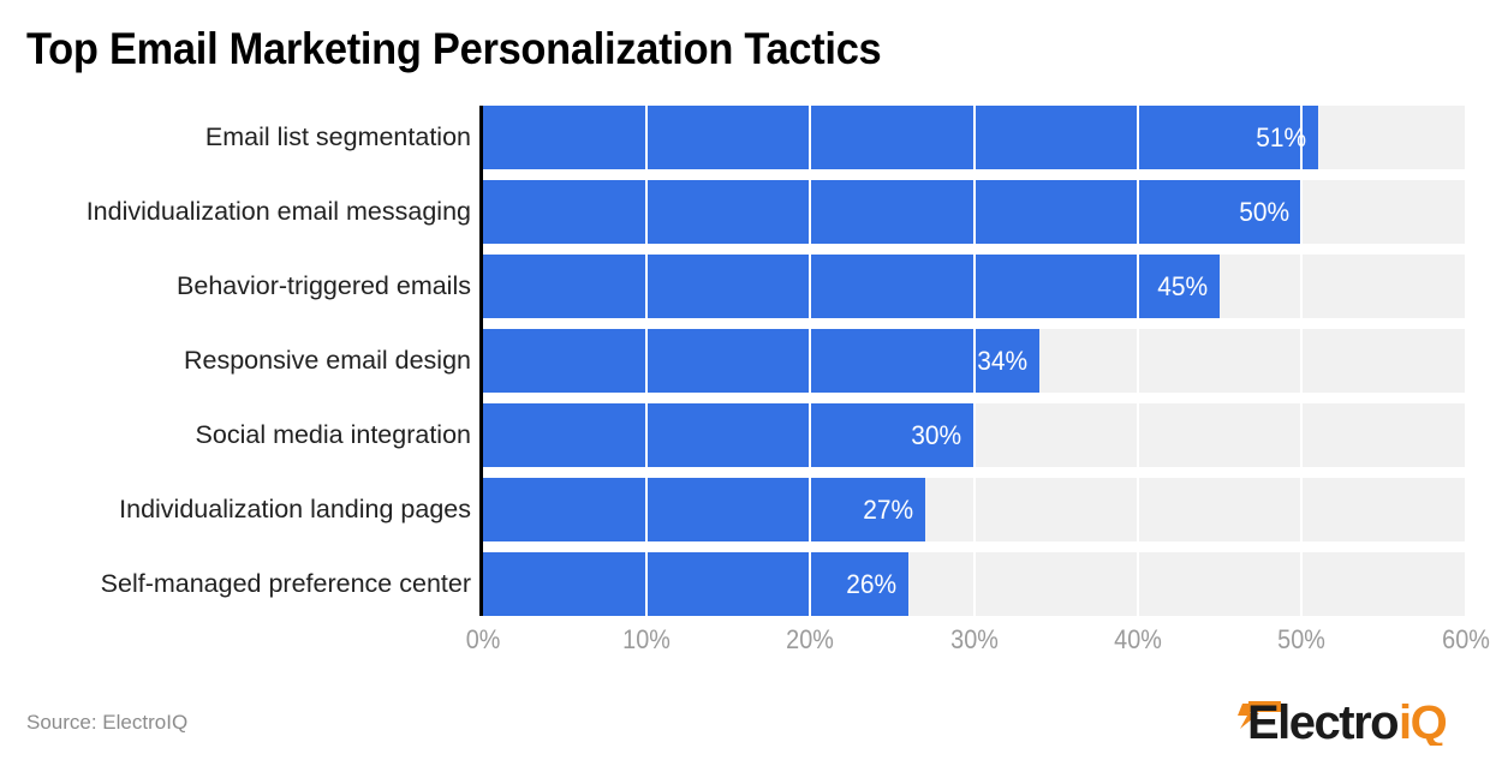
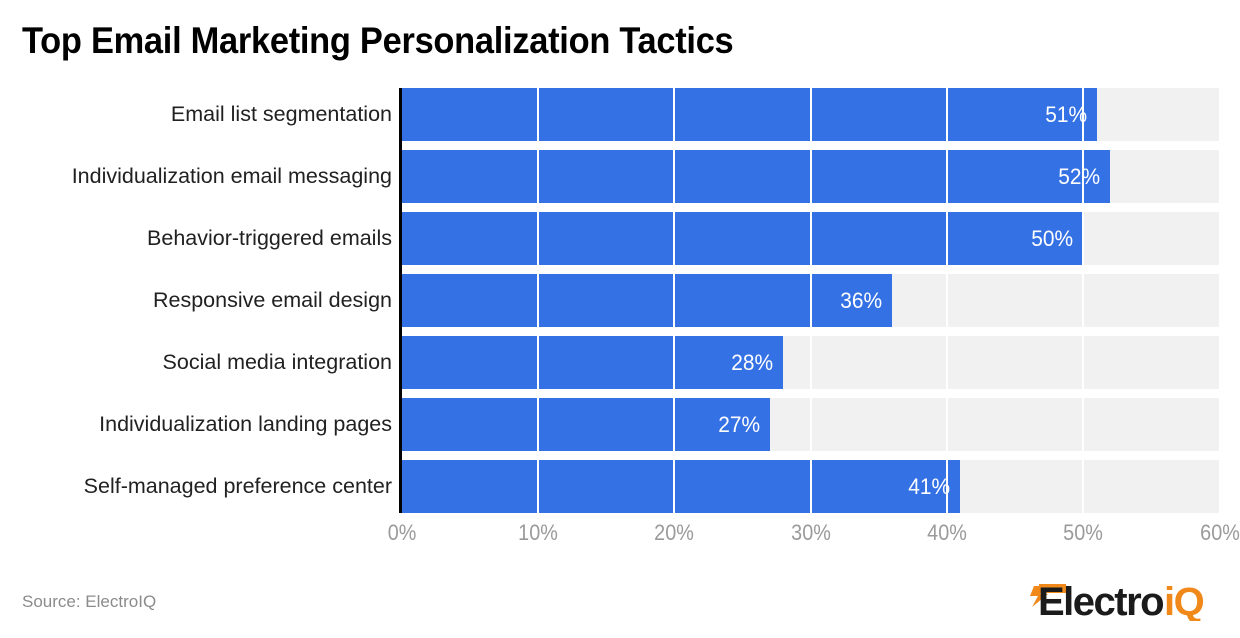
Individualization email messaging: 50% -> 52%
Behavior-triggered emails: 45% -> 50%
Responsive email design: 34% -> 36%
Social media integration: 30% -> 28%
Self-managed preference center: 26% -> 41%
